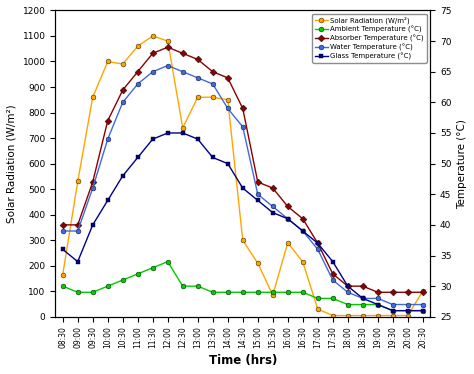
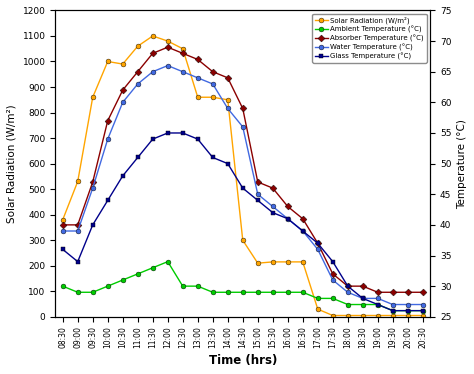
Solar Radiation (W/m²)/08:30: 165 -> 380
Solar Radiation (W/m²)/12:30: 740 -> 1050
Solar Radiation (W/m²)/15:30: 85 -> 215
Solar Radiation (W/m²)/16:00: 290 -> 215
Solar Radiation (W/m²)/20:30: 100 -> 5
